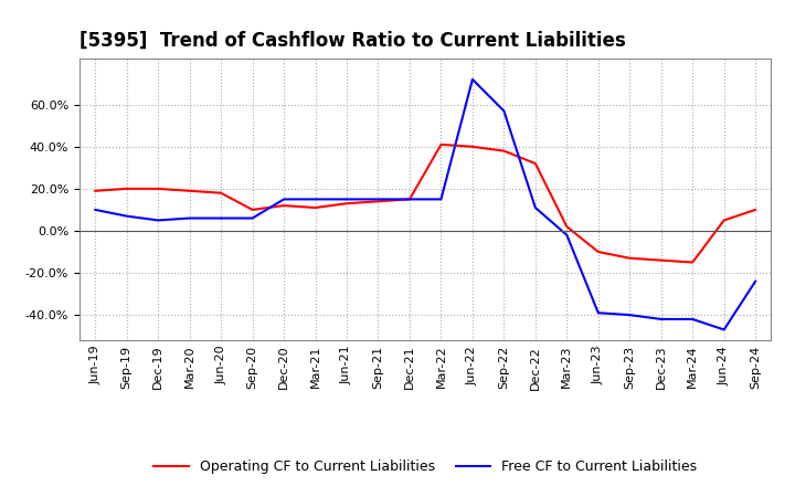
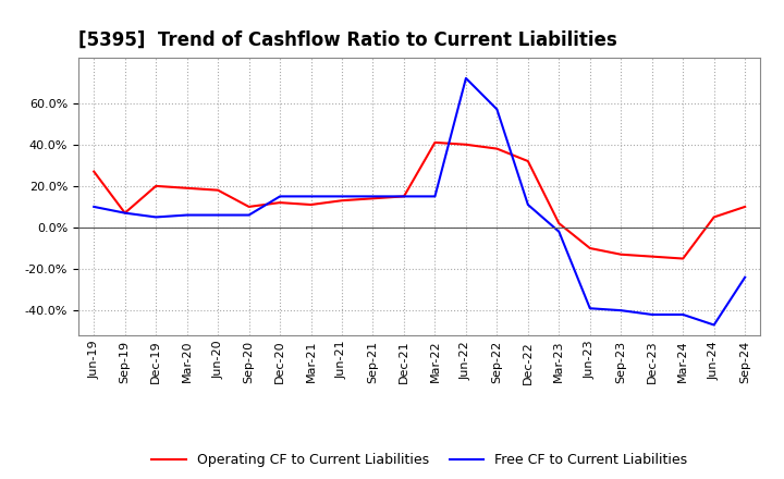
Operating CF to Current Liabilities/Jun-19: 19% -> 27%
Operating CF to Current Liabilities/Sep-19: 20% -> 7%
